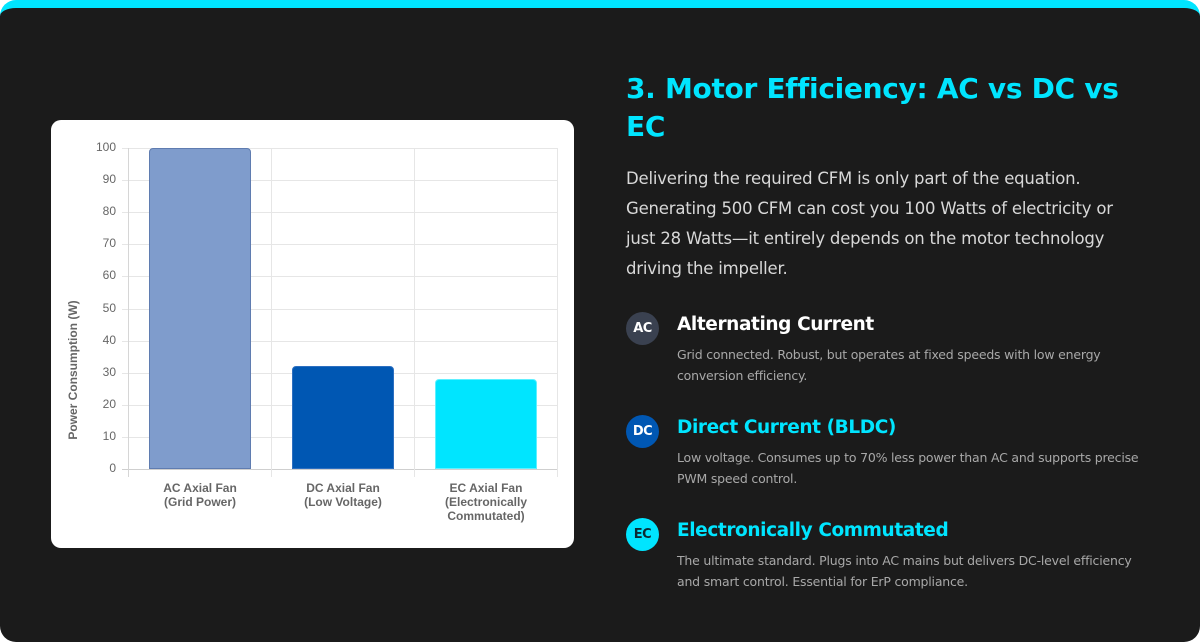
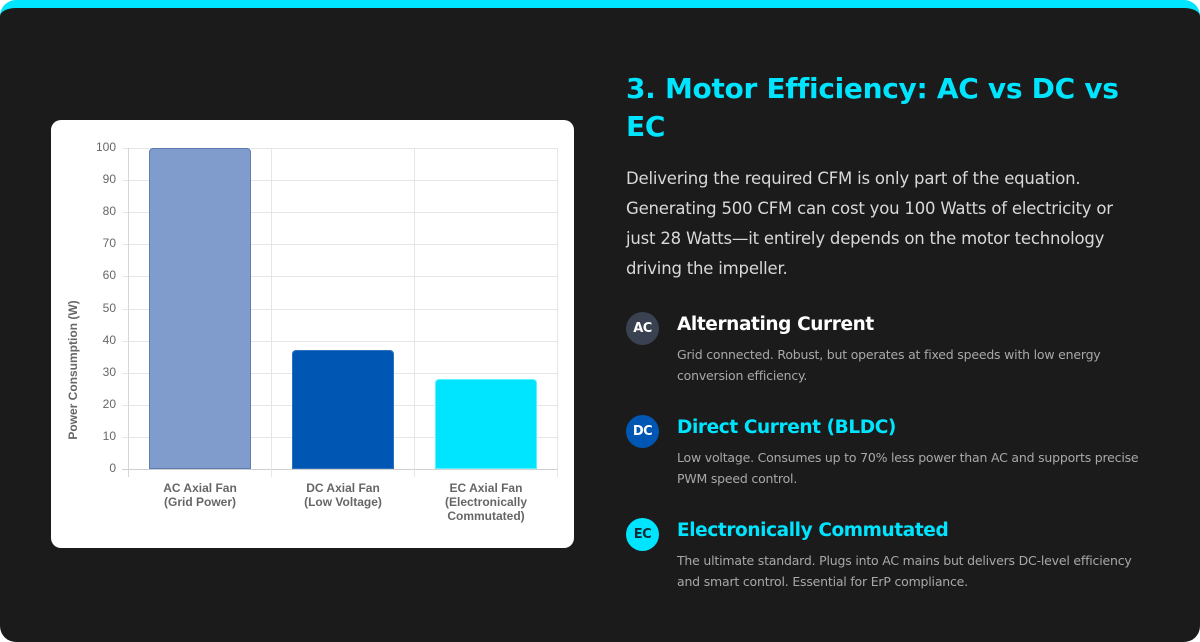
DC Axial Fan (Low Voltage): 32 -> 37
